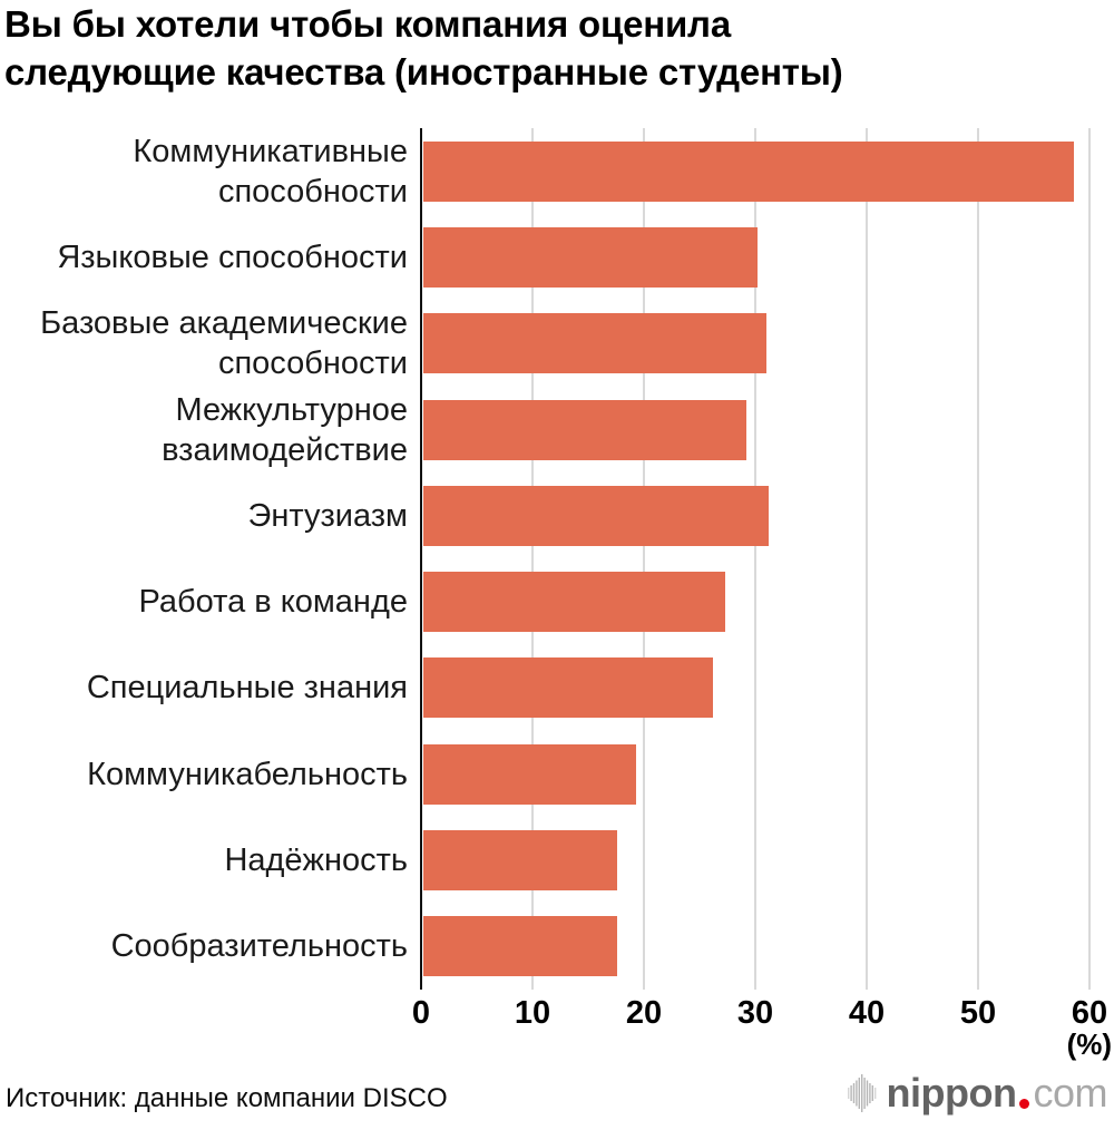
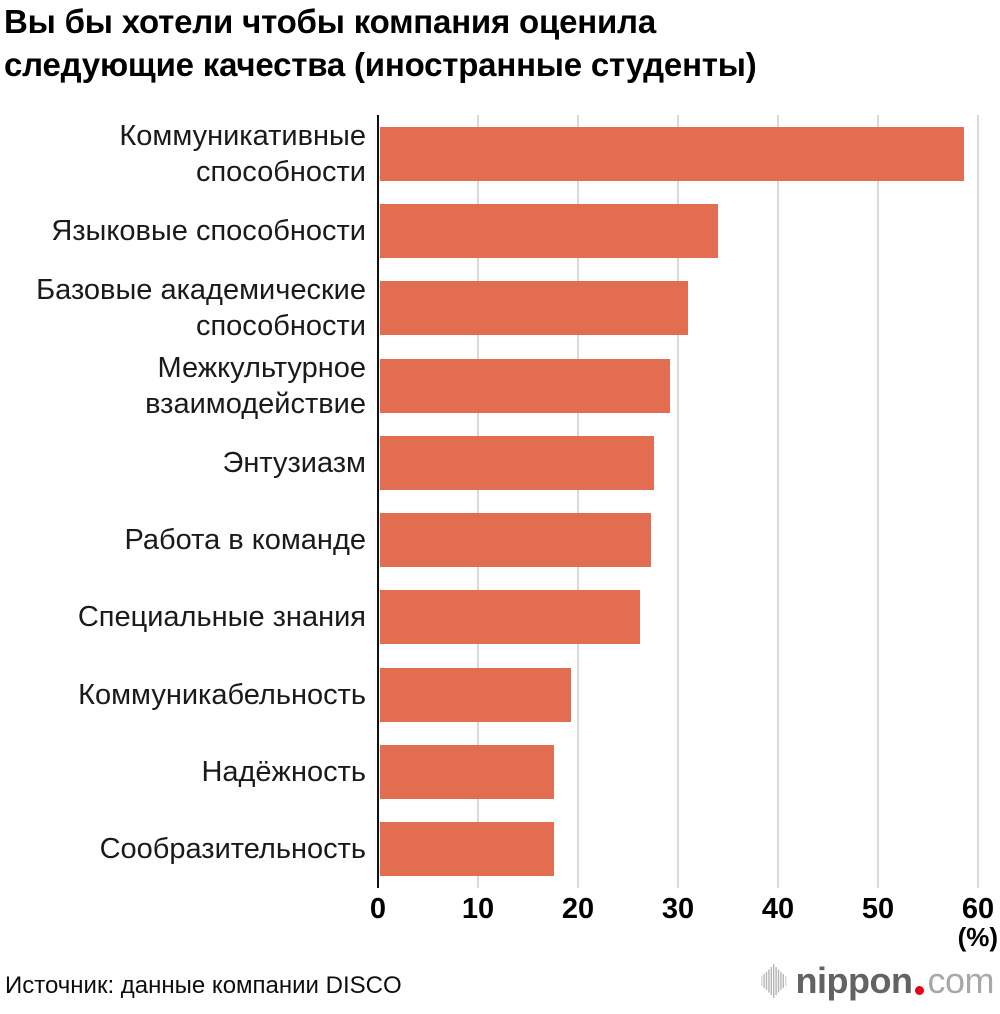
Языковые способности: 30 -> 34
Энтузиазм: 31 -> 27
